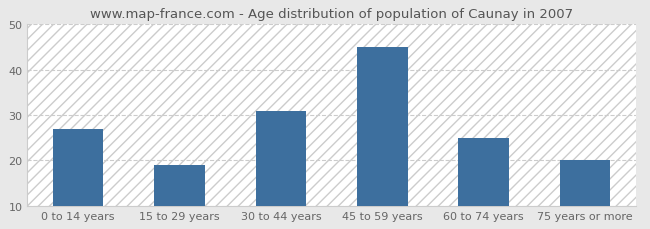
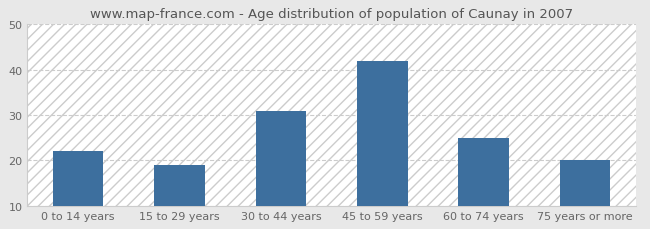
0 to 14 years: 27 -> 22
45 to 59 years: 45 -> 42
